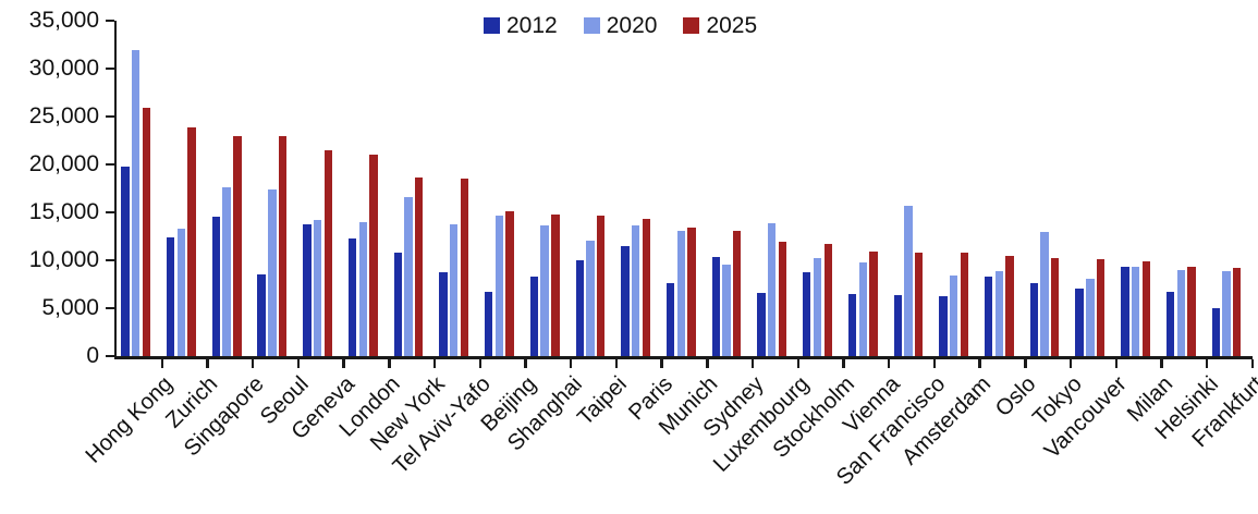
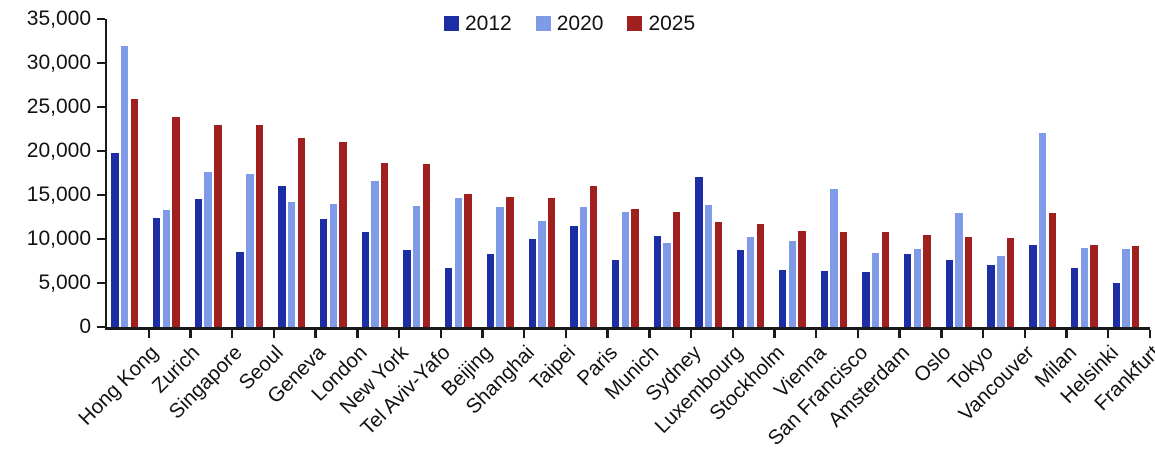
2012/Geneva: 14000 -> 16000
2025/Paris: 14000 -> 16000
2012/Luxembourg: 7000 -> 17000
2020/Milan: 9000 -> 22000
2025/Milan: 10000 -> 13000
